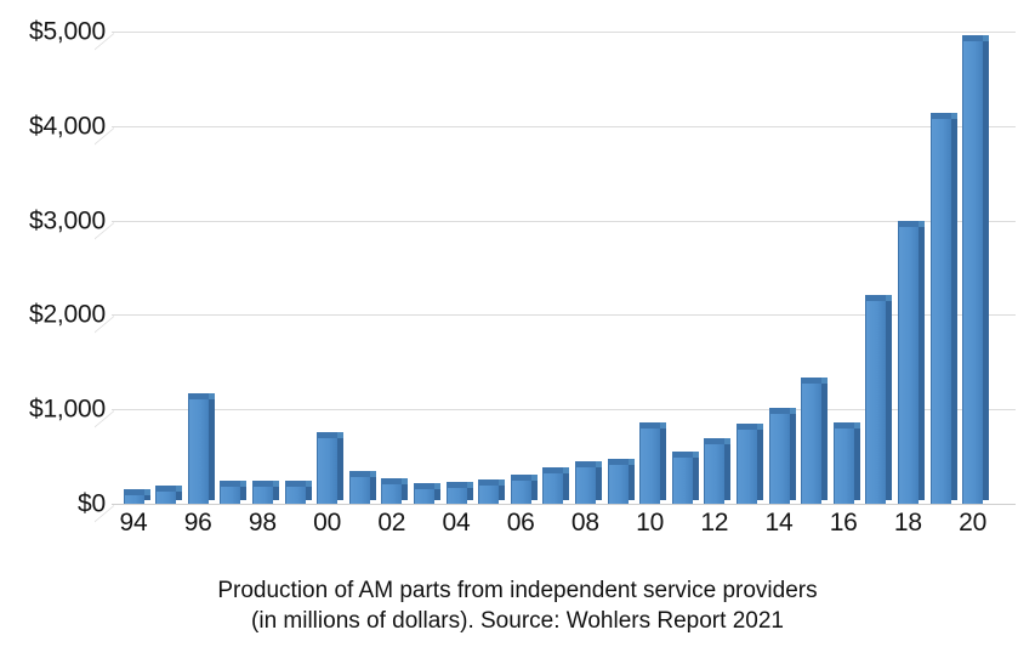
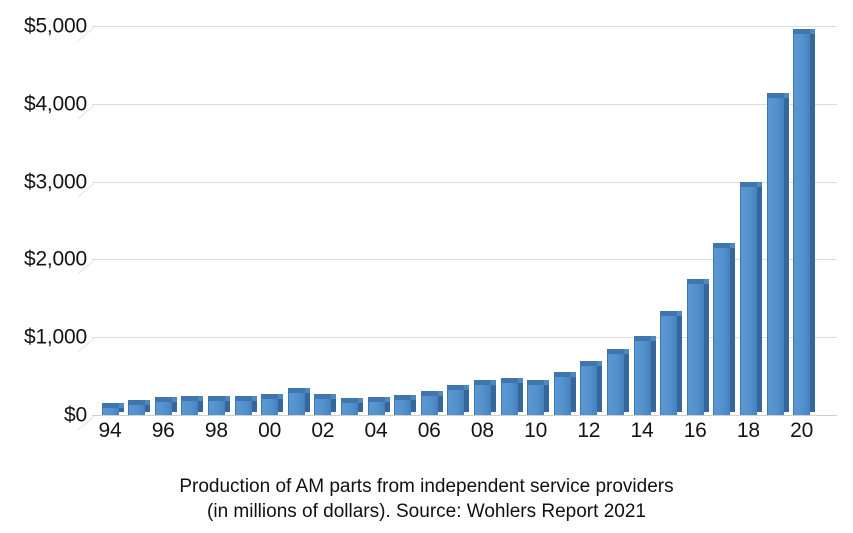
96: $1100 -> $200
00: $700 -> $200
10: $800 -> $400
16: $800 -> $1700
